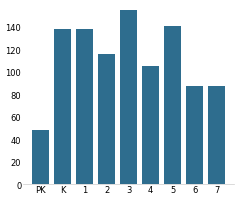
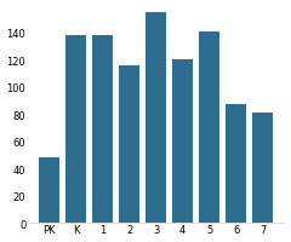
4: 105 -> 120
7: 87 -> 81
